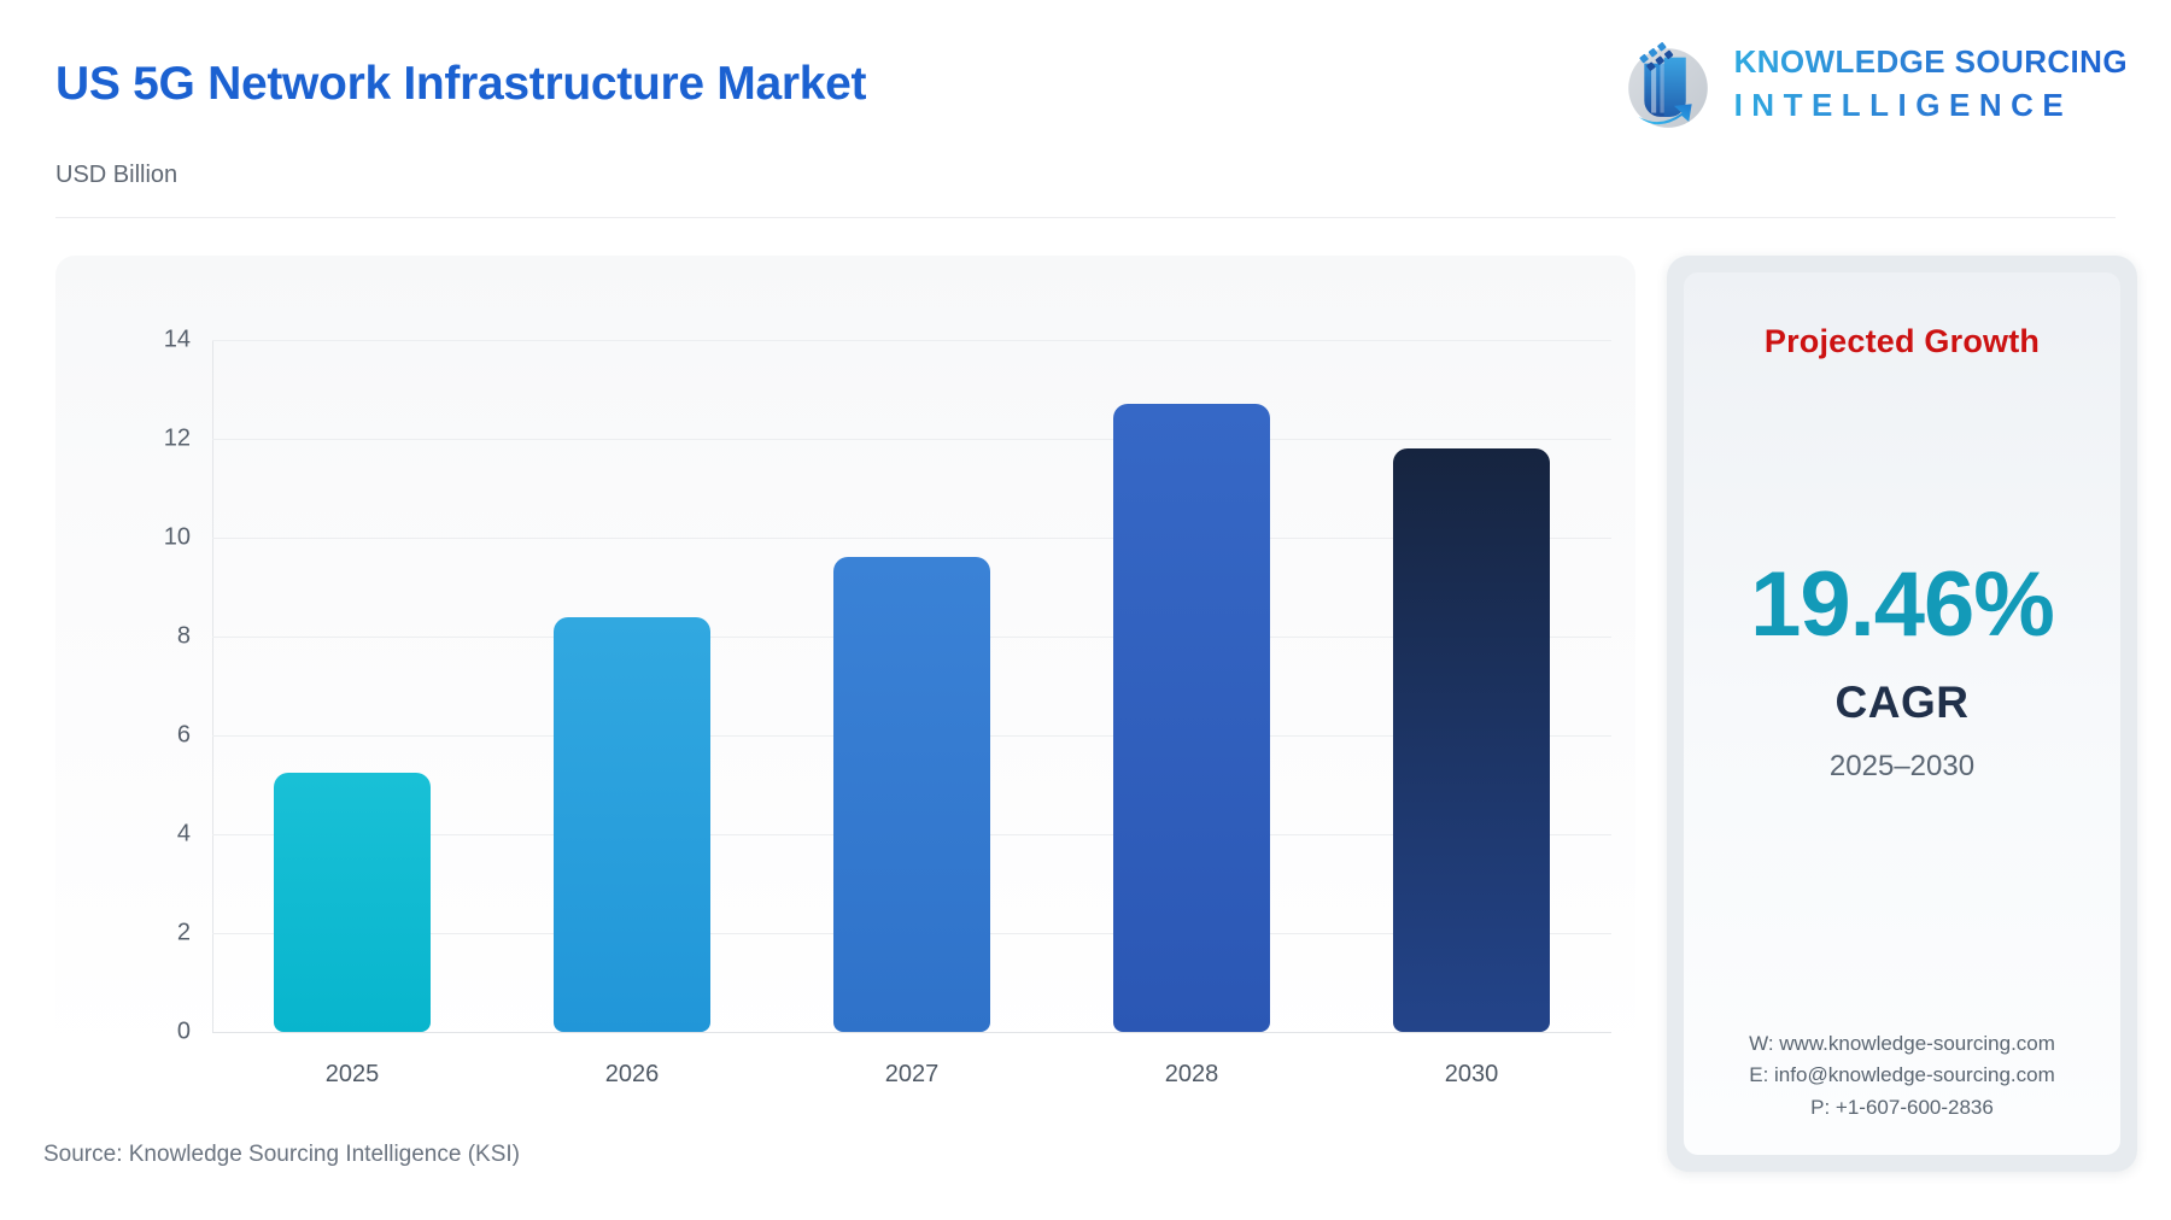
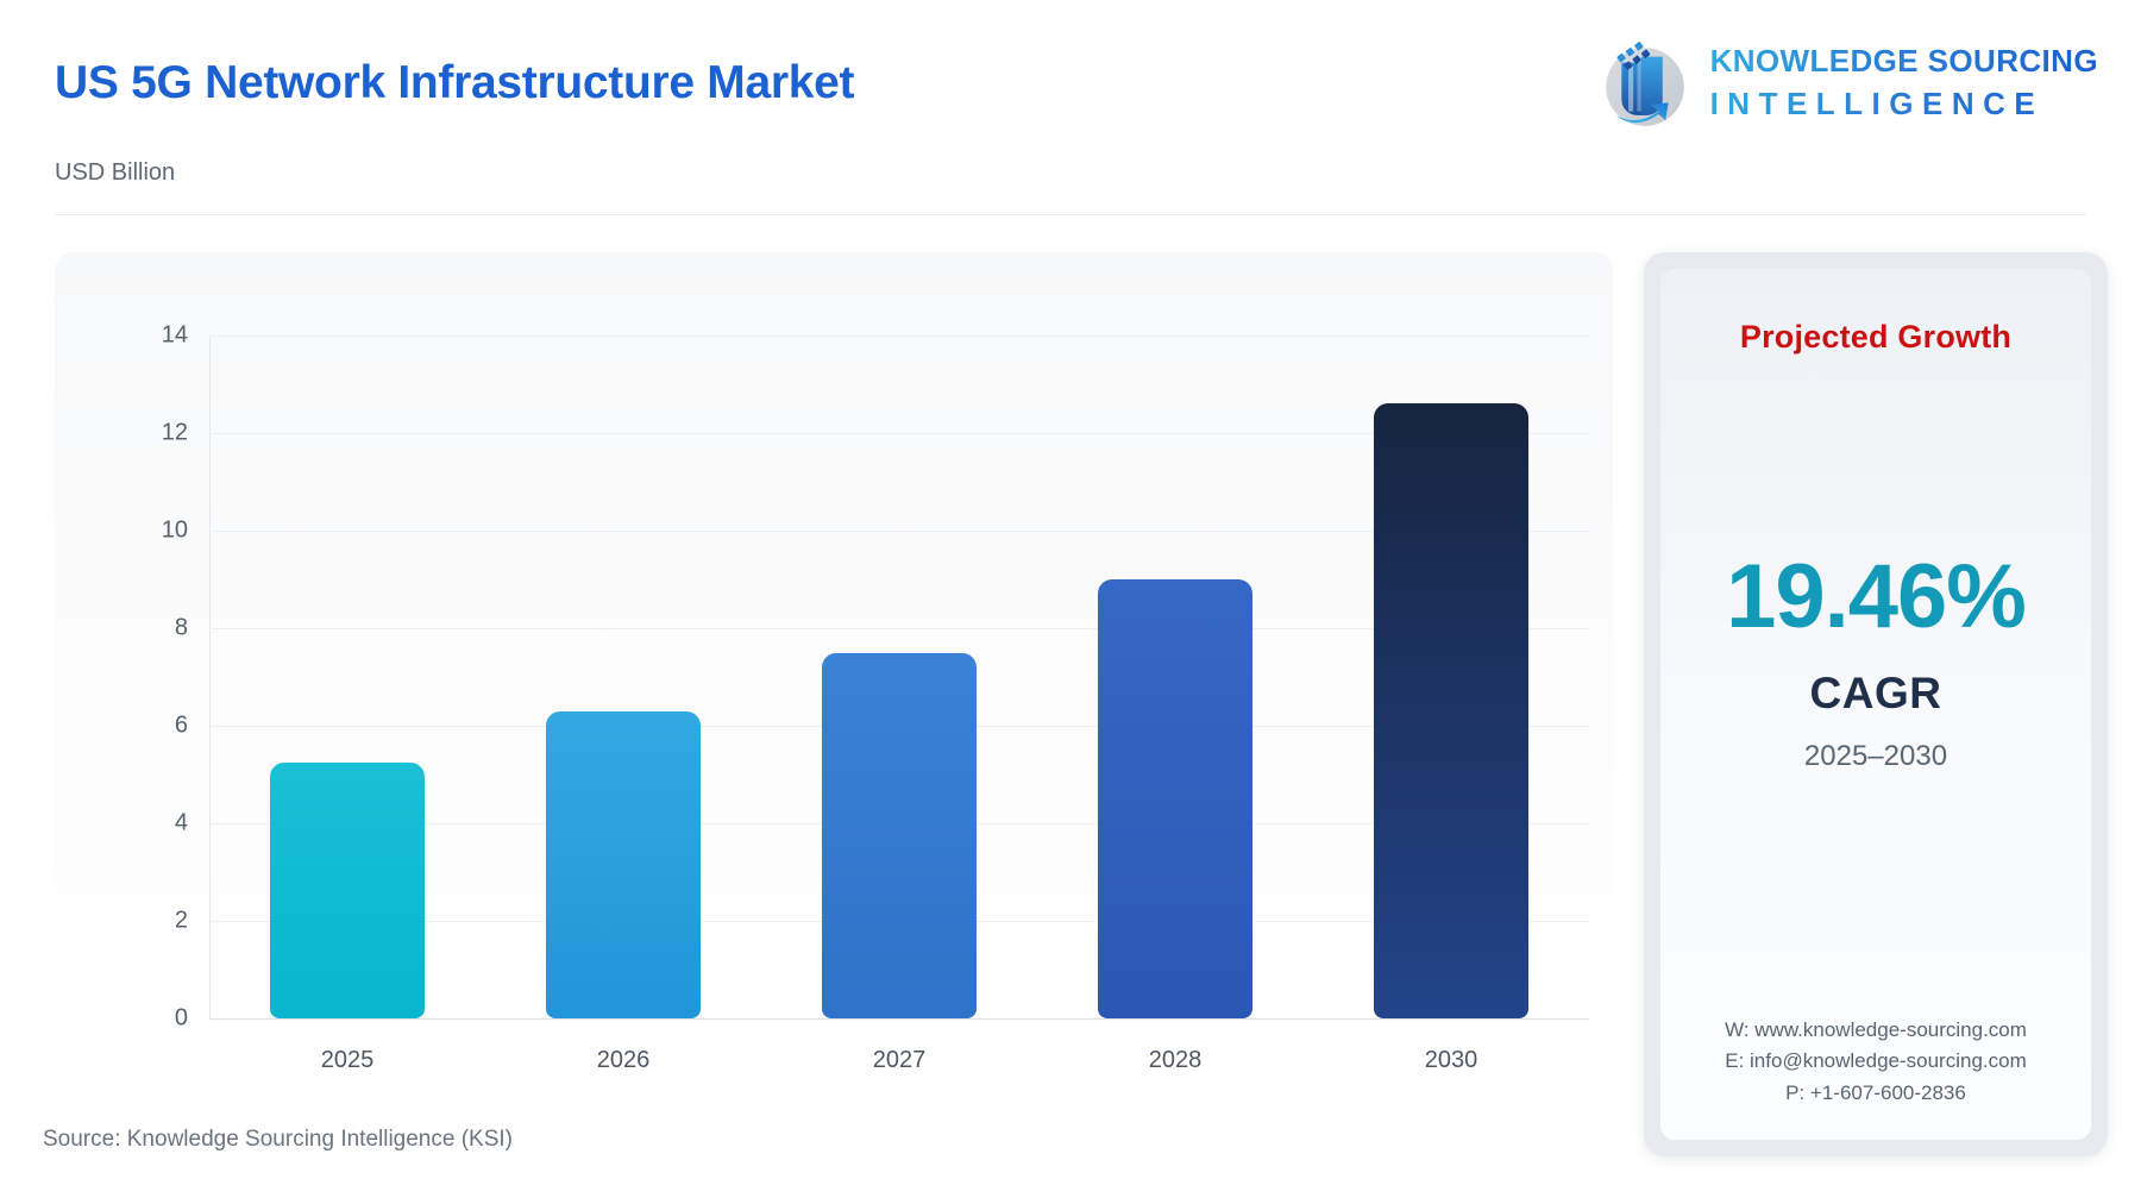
2026: 8.4 -> 6.3
2027: 9.6 -> 7.5
2028: 12.7 -> 9.0
2030: 11.8 -> 12.6
